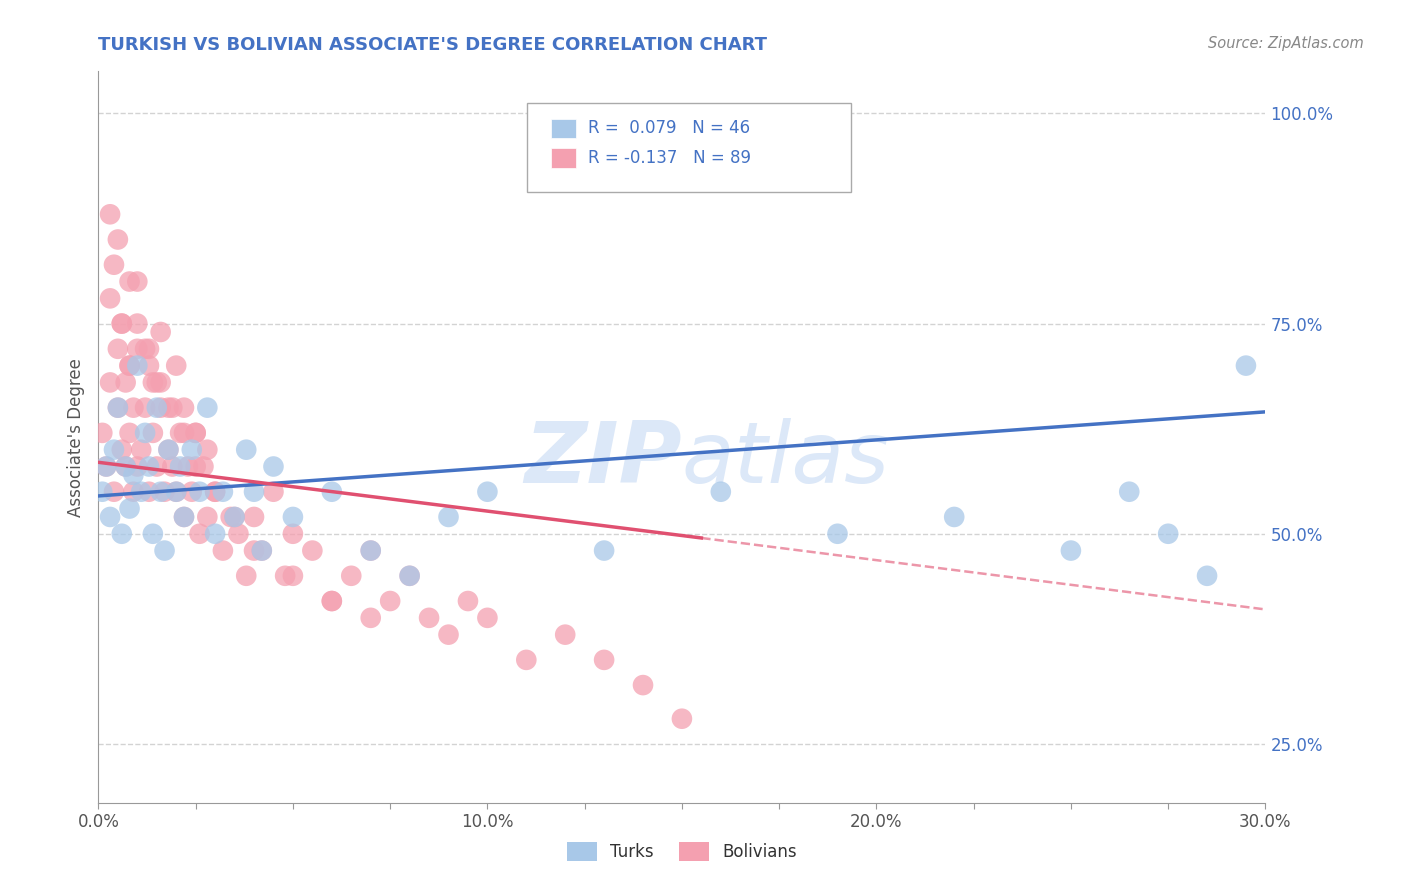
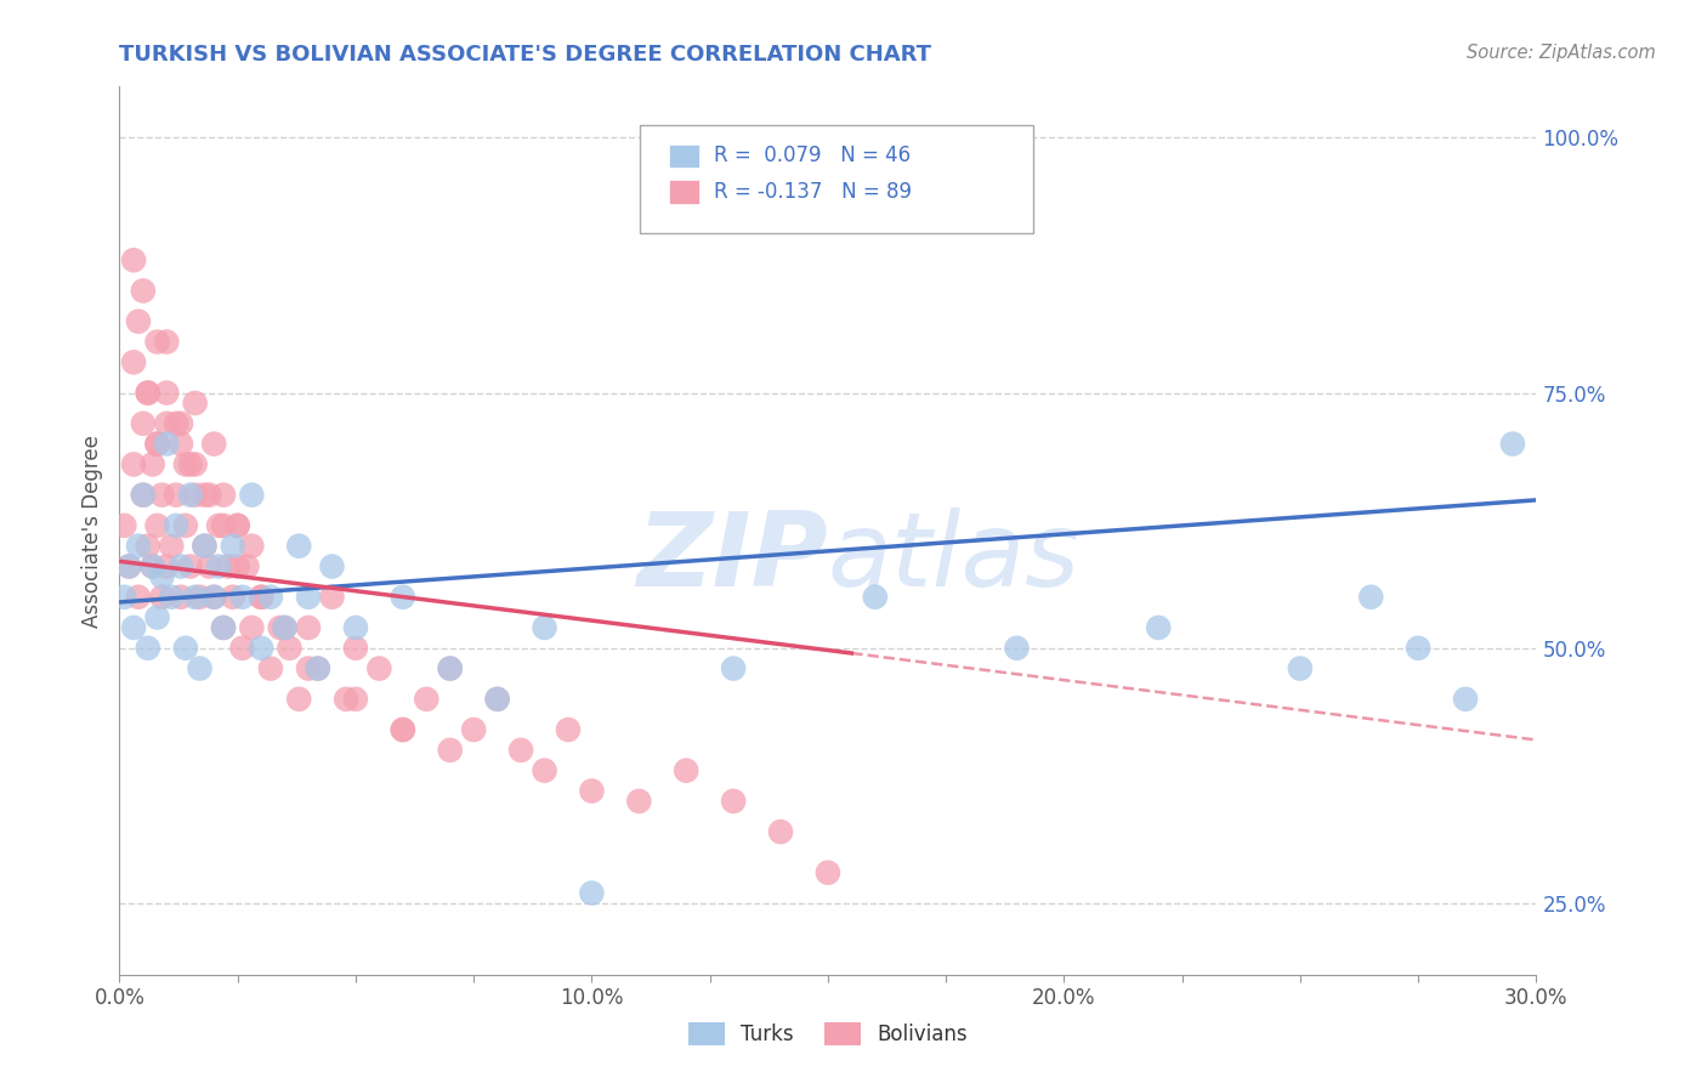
Turks/10.0%: 55% -> 26%
Bolivians/10.0%: 40% -> 36%
